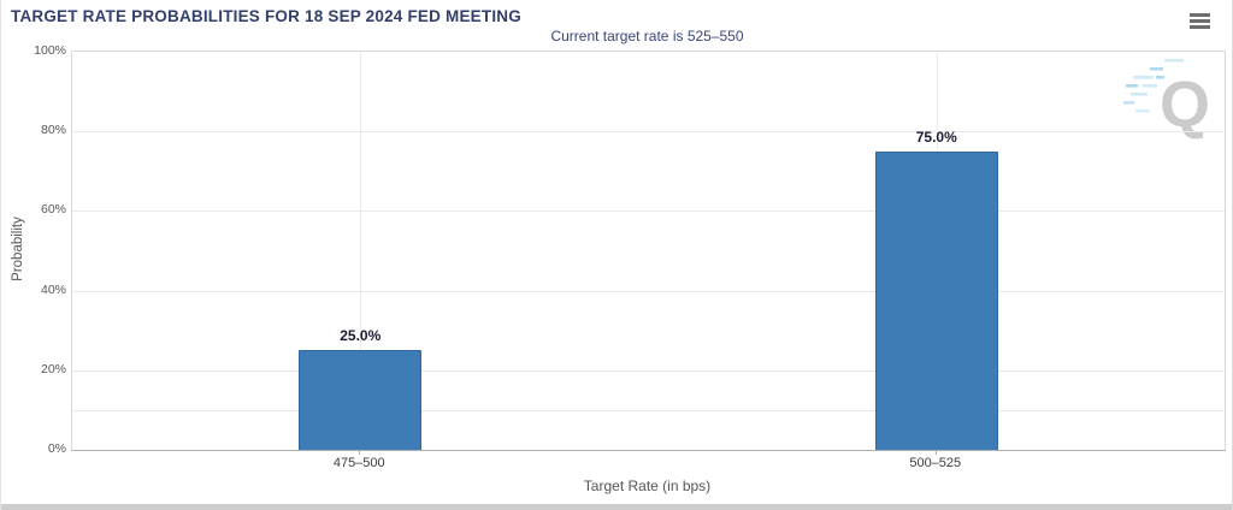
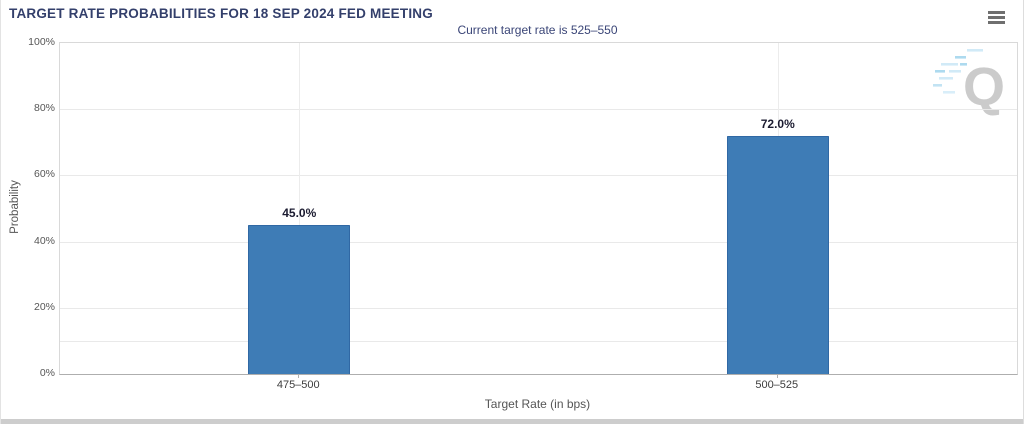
475–500: 25.0% -> 45.0%
500–525: 75.0% -> 72.0%
